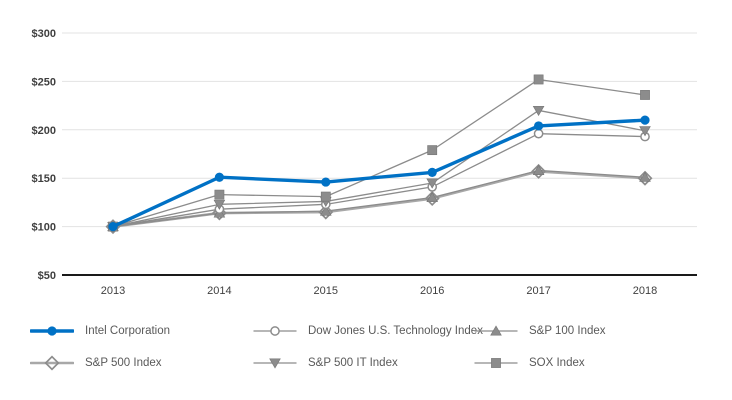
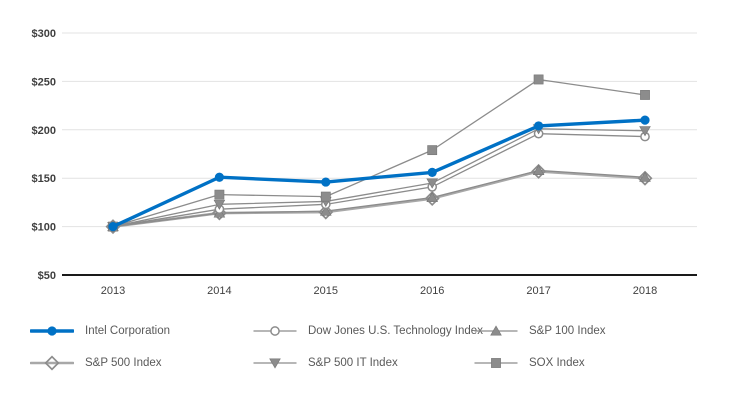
S&P 500 IT Index/2017: $220 -> $200
